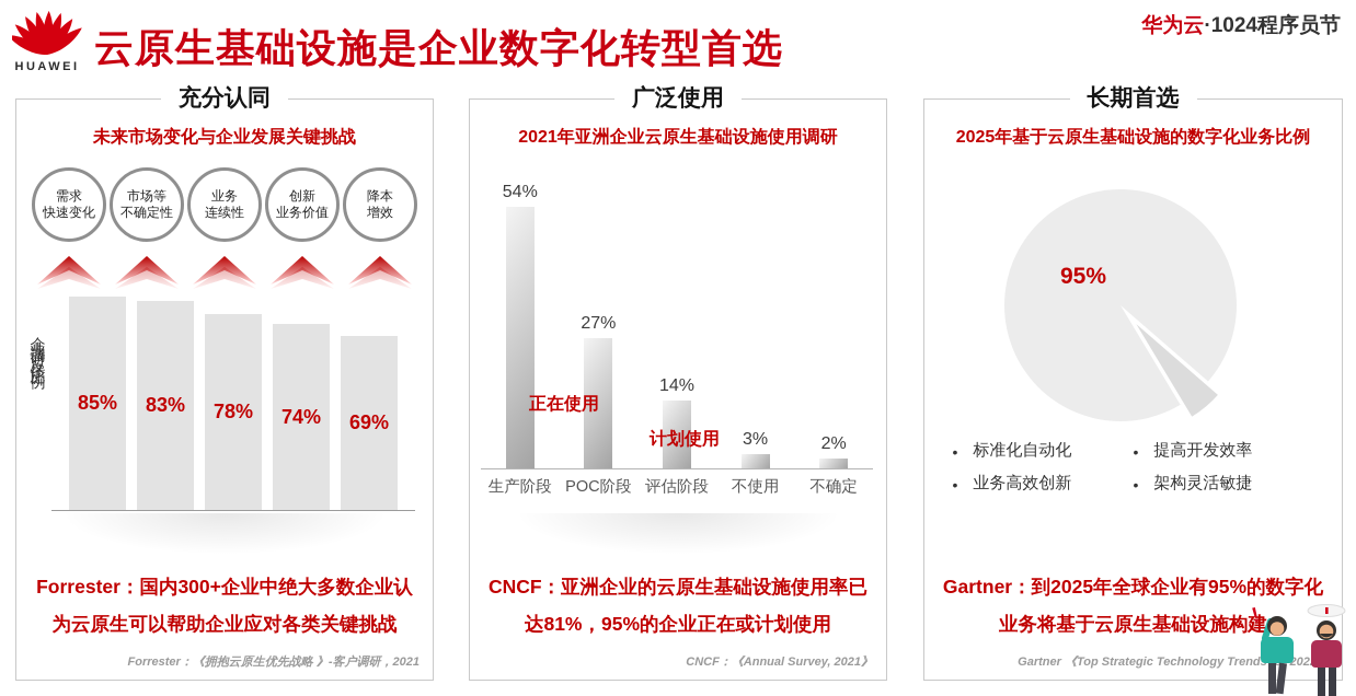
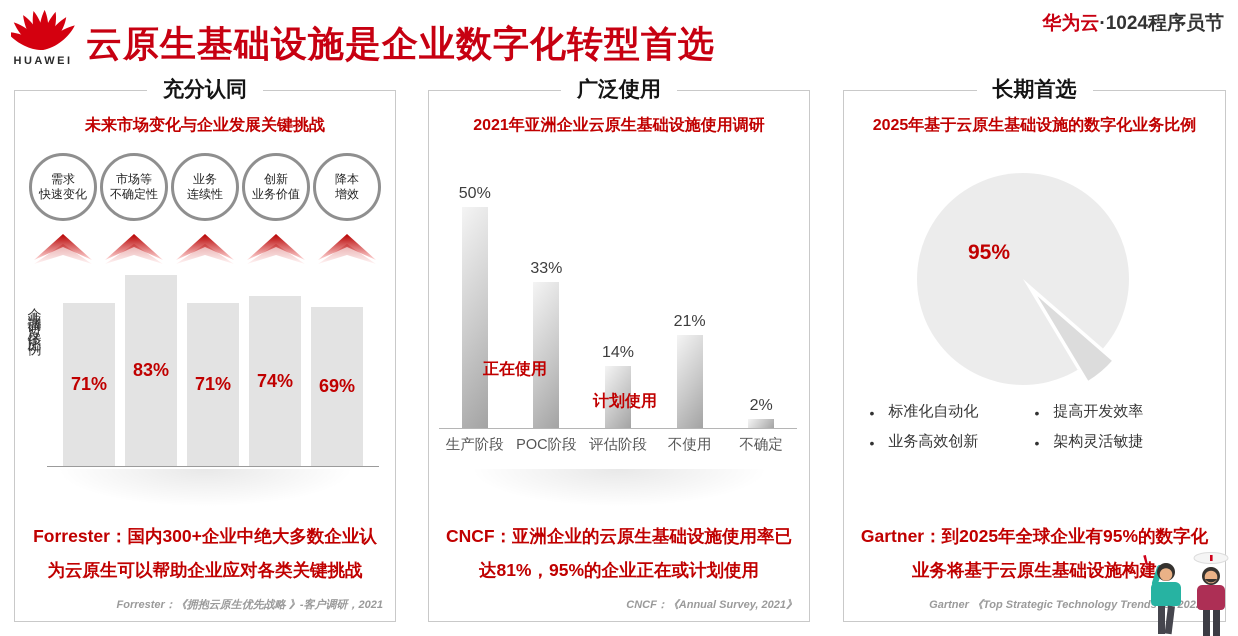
未来市场变化与企业发展关键挑战/需求快速变化: 85% -> 71%
未来市场变化与企业发展关键挑战/业务连续性: 78% -> 71%
2021年亚洲企业云原生基础设施使用调研/生产阶段: 54% -> 50%
2021年亚洲企业云原生基础设施使用调研/POC阶段: 27% -> 33%
2021年亚洲企业云原生基础设施使用调研/不使用: 3% -> 21%
